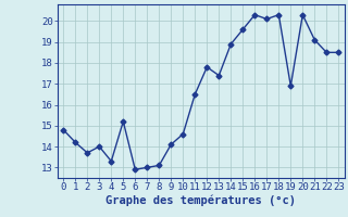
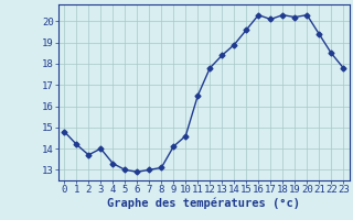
5: 15.2 -> 13.0
13: 17.4 -> 18.4
19: 16.9 -> 20.2
21: 19.1 -> 19.4
23: 18.5 -> 17.8
